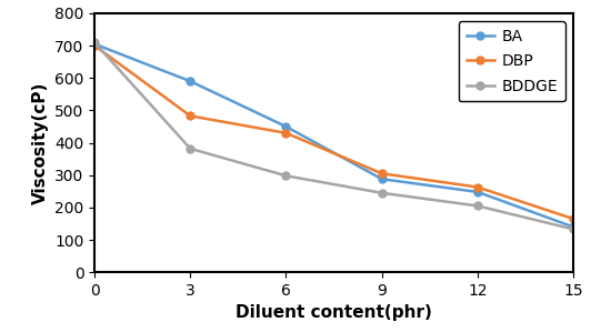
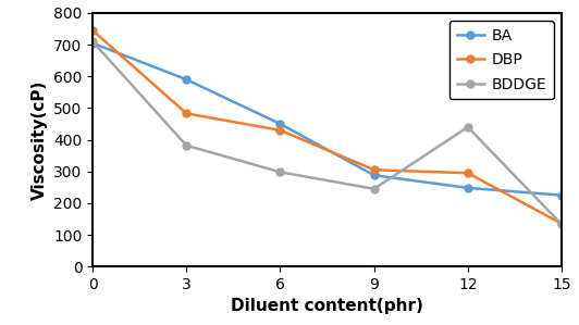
DBP/0: 700 -> 745
DBP/12: 263 -> 295
BDDGE/12: 205 -> 440
BA/15: 140 -> 225
DBP/15: 165 -> 135
